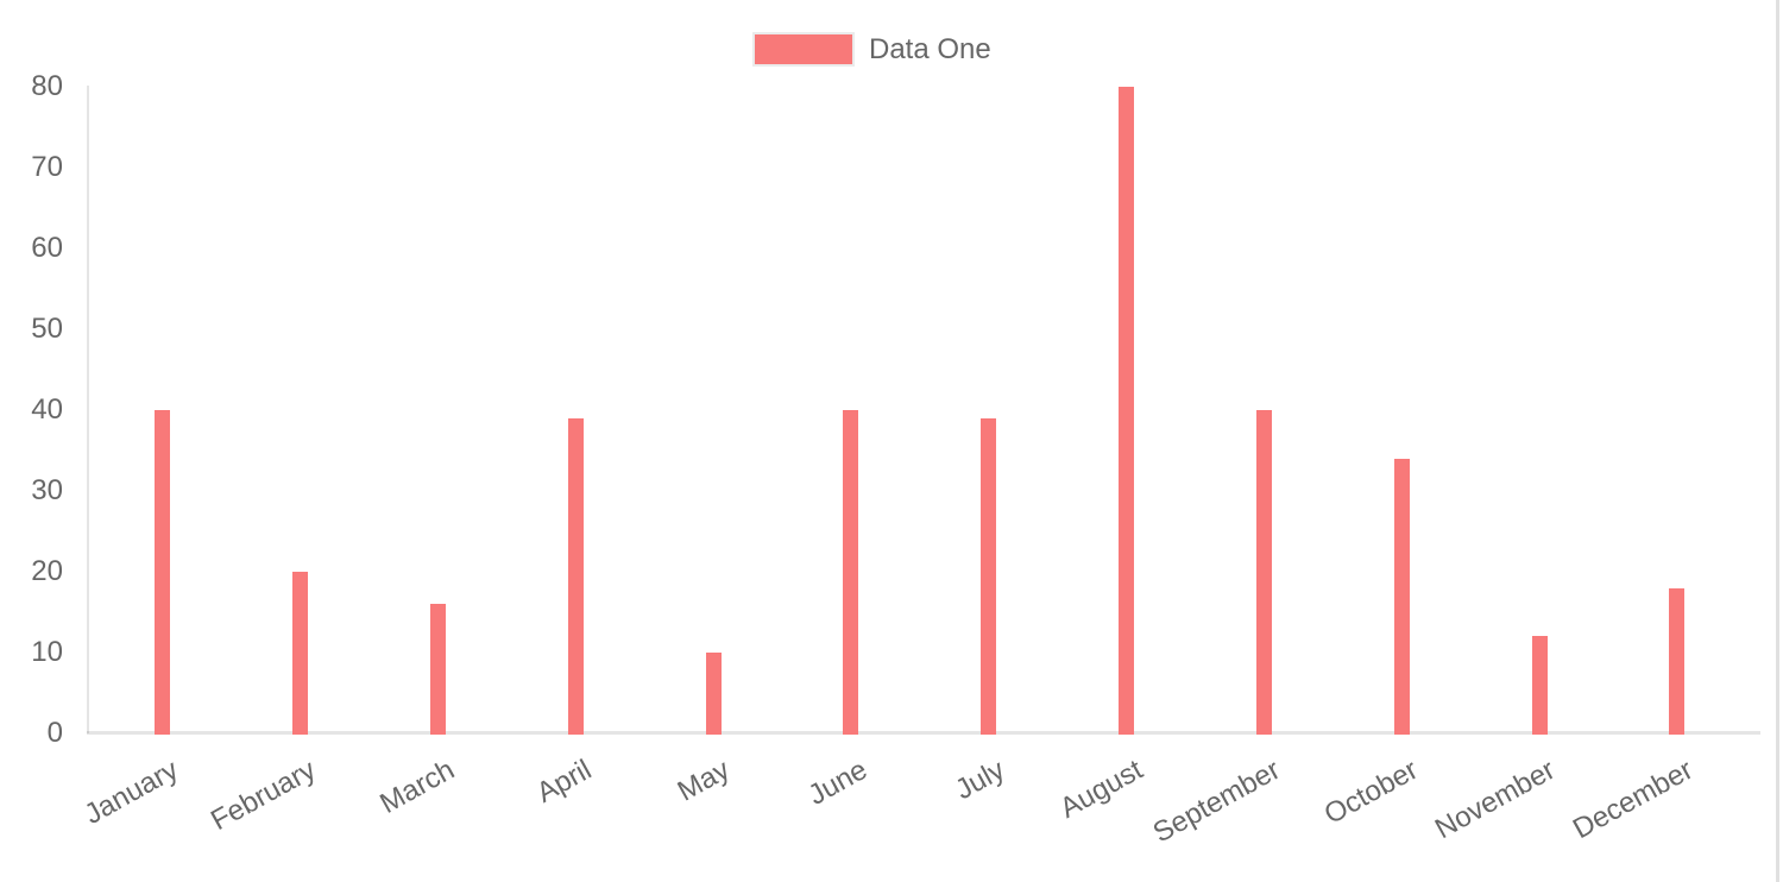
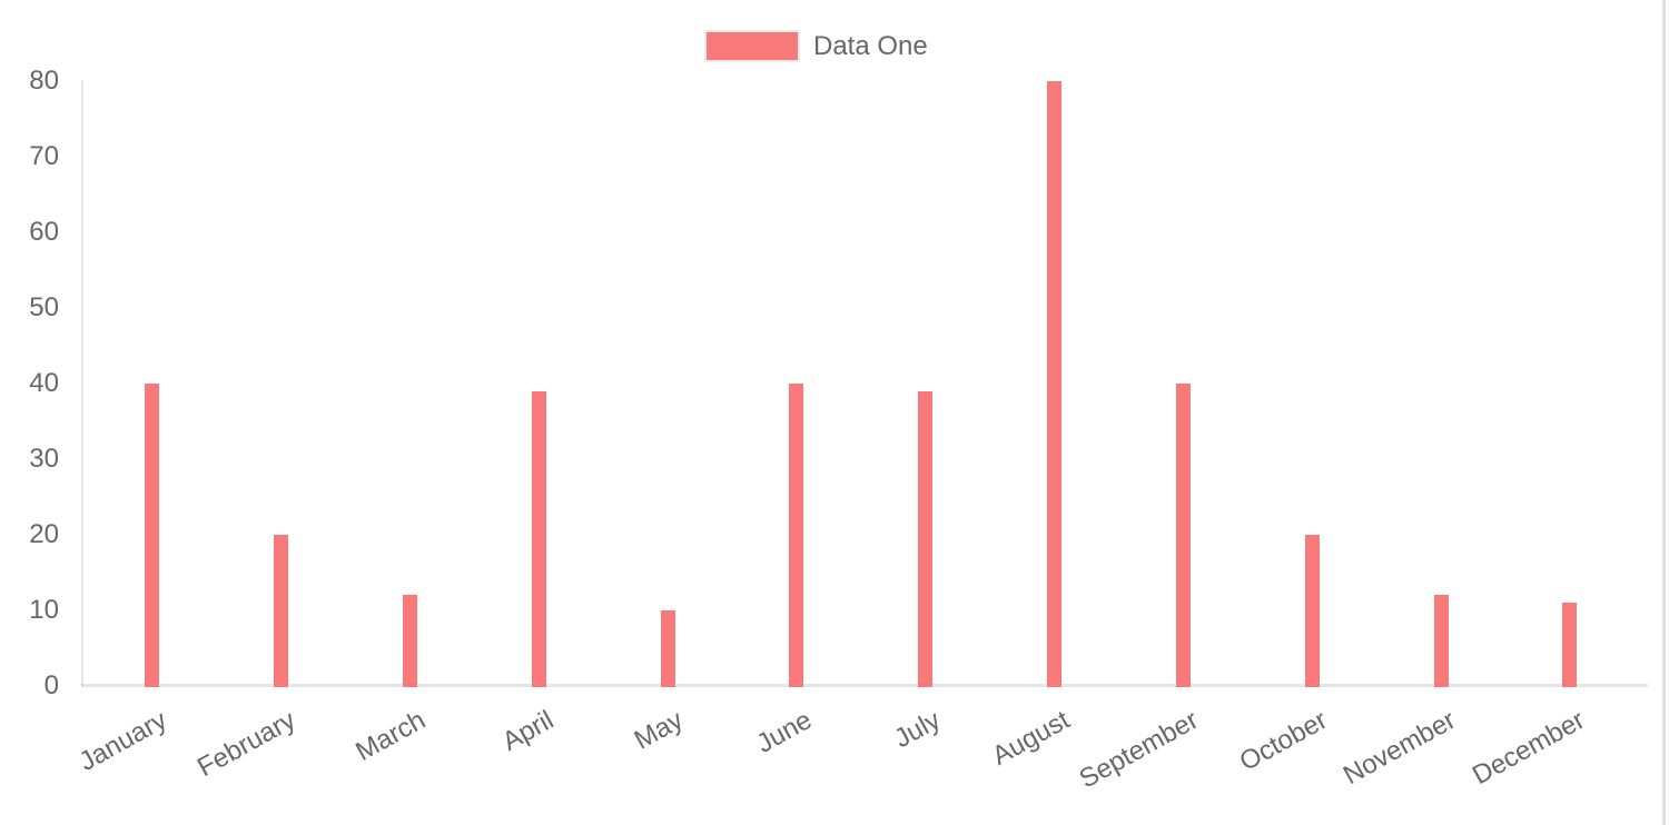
March: 16 -> 12
October: 34 -> 20
December: 18 -> 11
